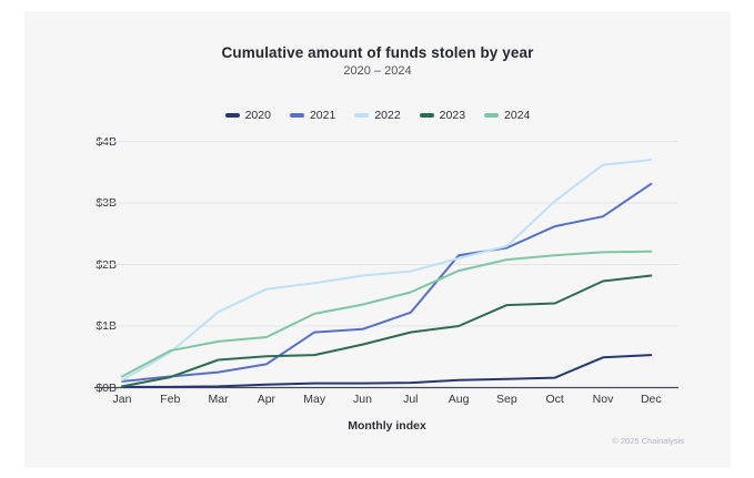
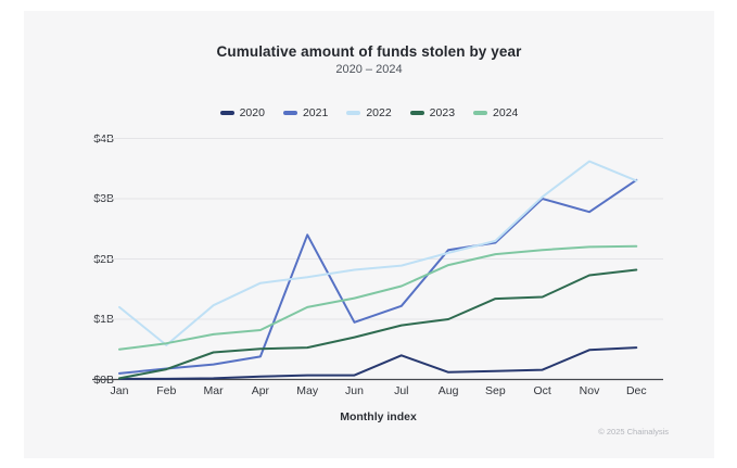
2022/Jan: $0.1B -> $1.2B
2024/Jan: $0.2B -> $0.5B
2021/May: $0.9B -> $2.4B
2020/Jul: $0.1B -> $0.4B
2021/Oct: $2.6B -> $3.0B
2022/Dec: $3.7B -> $3.3B
